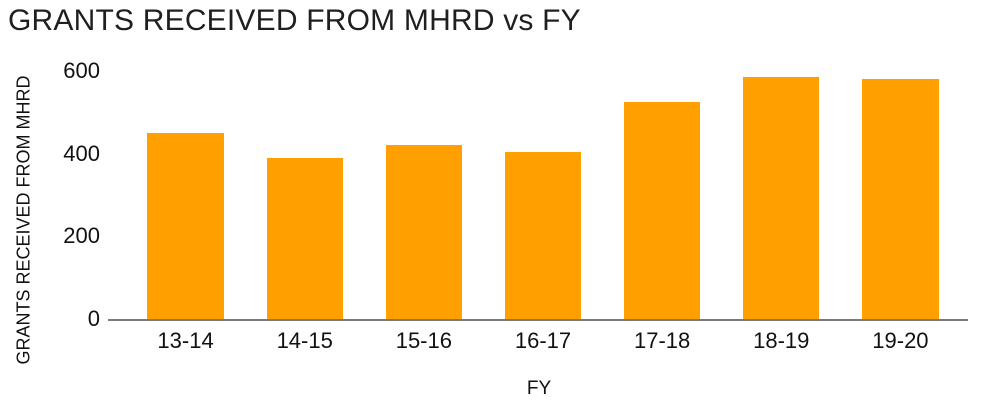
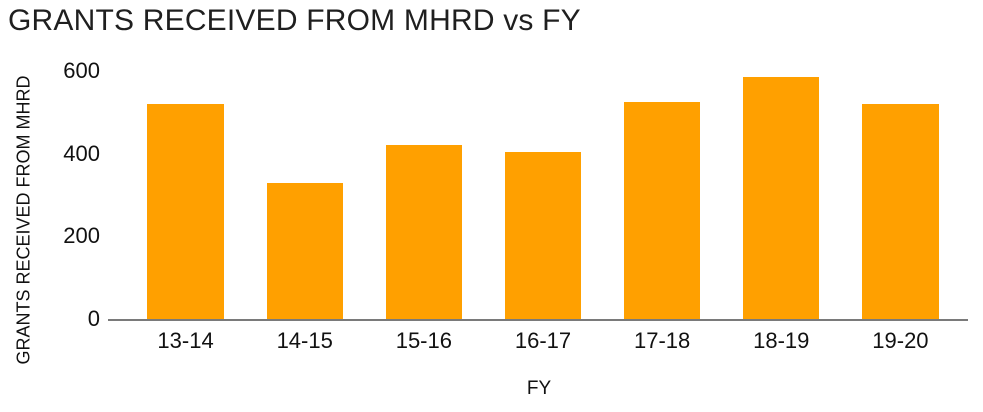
13-14: 450 -> 520
14-15: 390 -> 330
19-20: 580 -> 520
